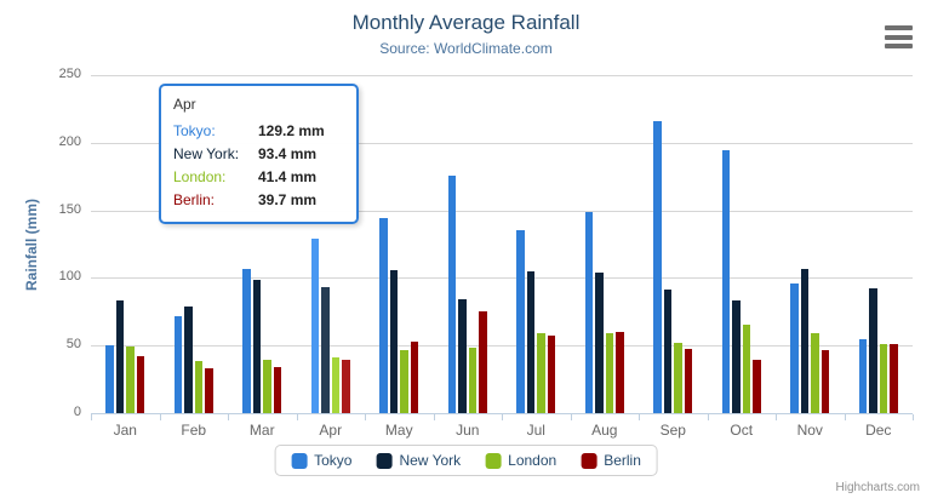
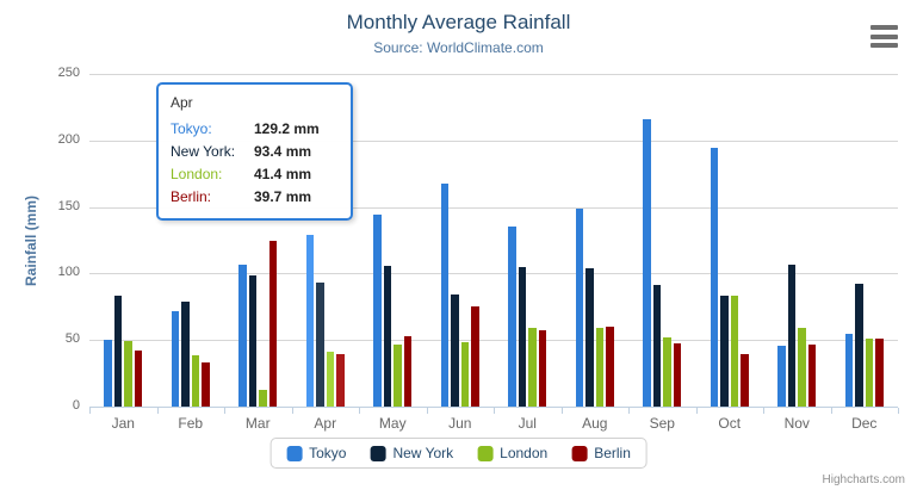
London/Mar: 39 -> 13
Berlin/Mar: 34 -> 125
Tokyo/Jun: 176 -> 168
London/Oct: 65 -> 83
Tokyo/Nov: 96 -> 46
